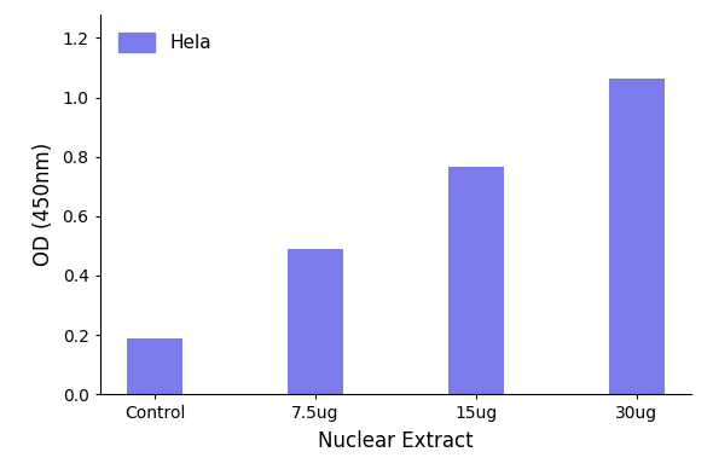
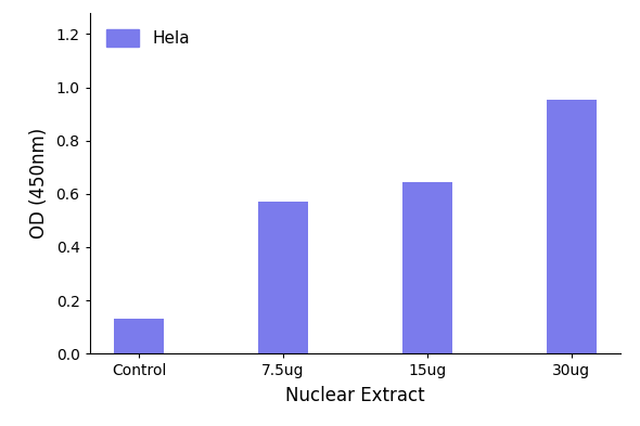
Control: 0.190 -> 0.130
7.5ug: 0.490 -> 0.570
15ug: 0.765 -> 0.645
30ug: 1.065 -> 0.955
